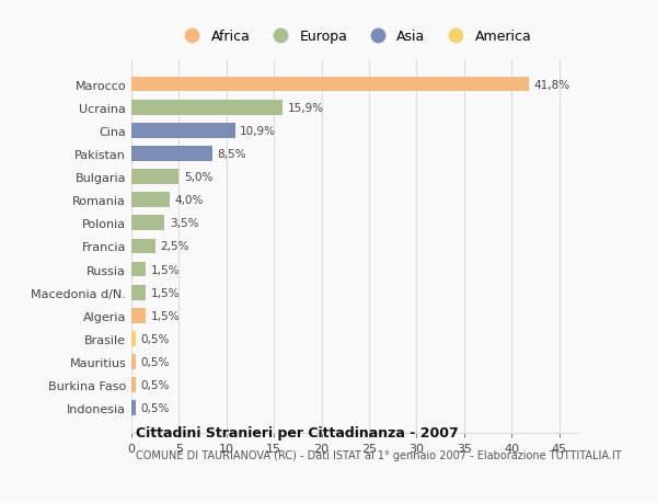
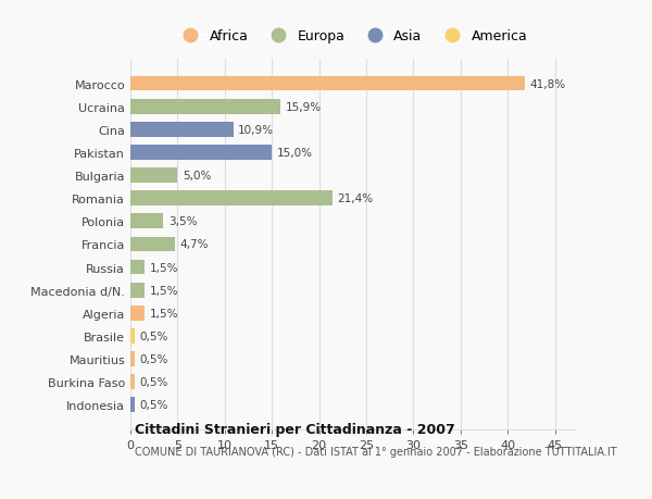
Pakistan: 8,5% -> 15,0%
Romania: 4,0% -> 21,4%
Francia: 2,5% -> 4,7%
